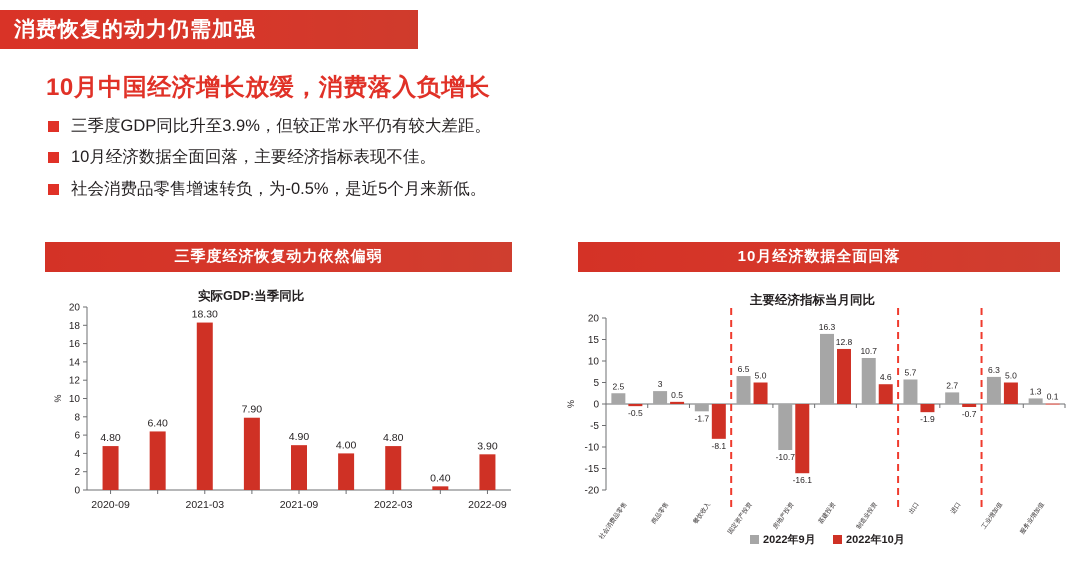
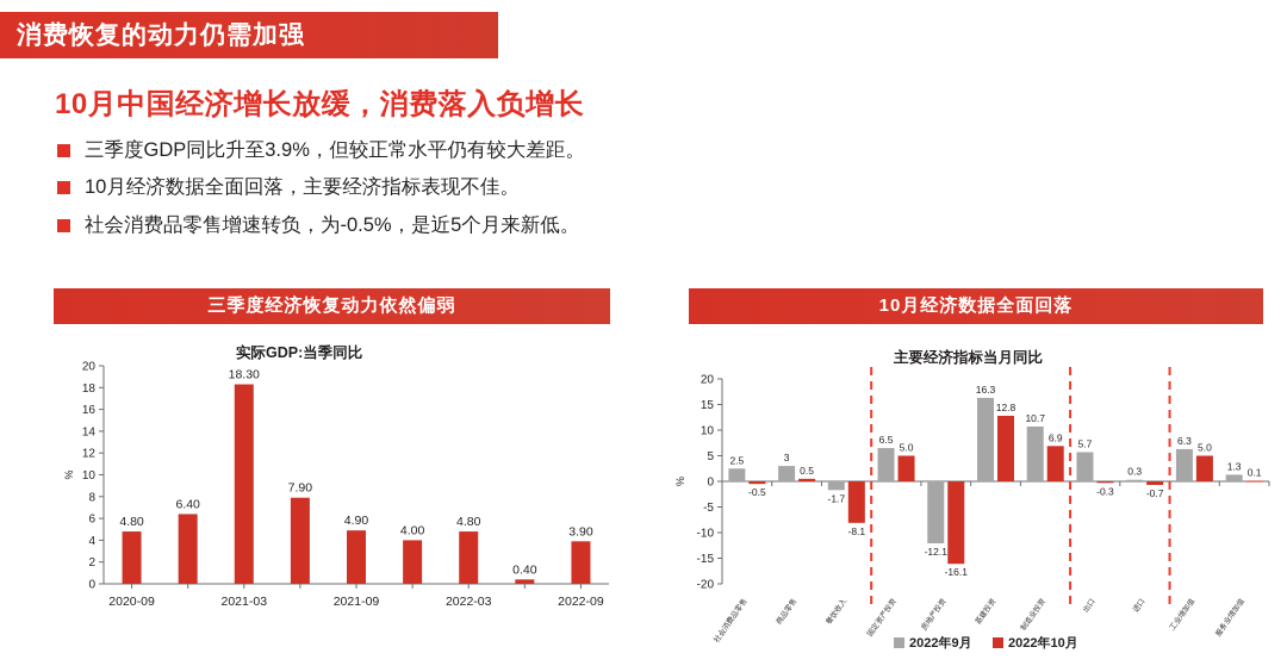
主要经济指标当月同比/2022年9月/房地产投资: -10.7 -> -12.1
主要经济指标当月同比/2022年10月/制造业投资: 4.6 -> 6.9
主要经济指标当月同比/2022年10月/出口: -1.9 -> -0.3
主要经济指标当月同比/2022年9月/进口: 2.7 -> 0.3
